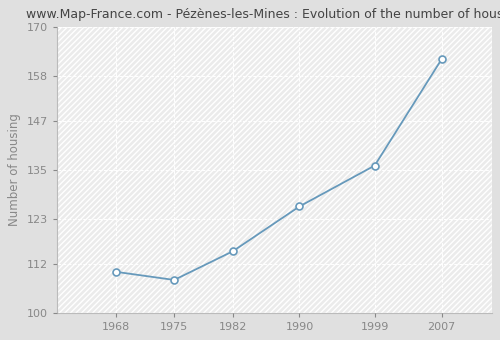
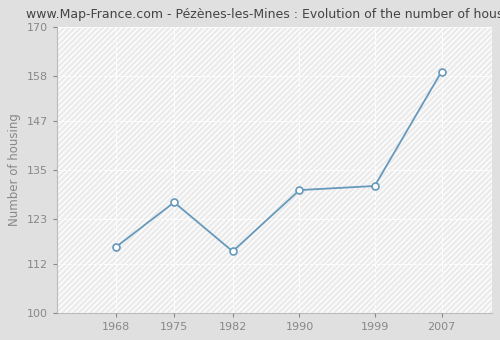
1968: 110 -> 116
1975: 108 -> 127
1990: 126 -> 130
1999: 136 -> 131
2007: 162 -> 159
